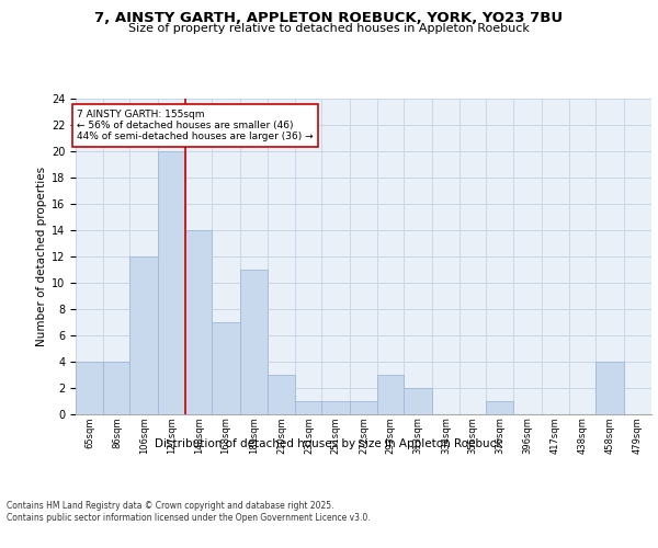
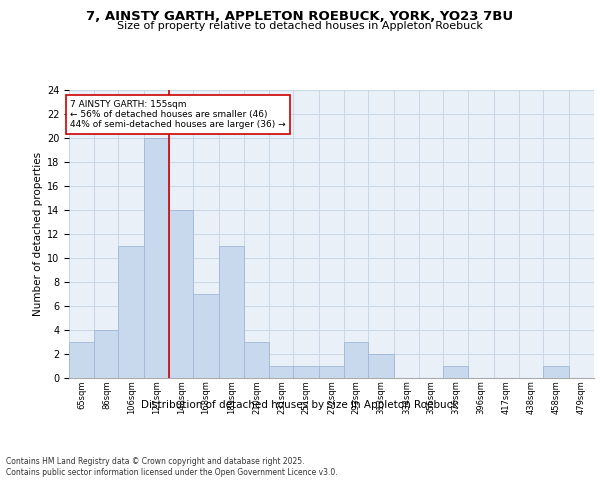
65sqm: 4 -> 3
106sqm: 12 -> 11
458sqm: 4 -> 1
